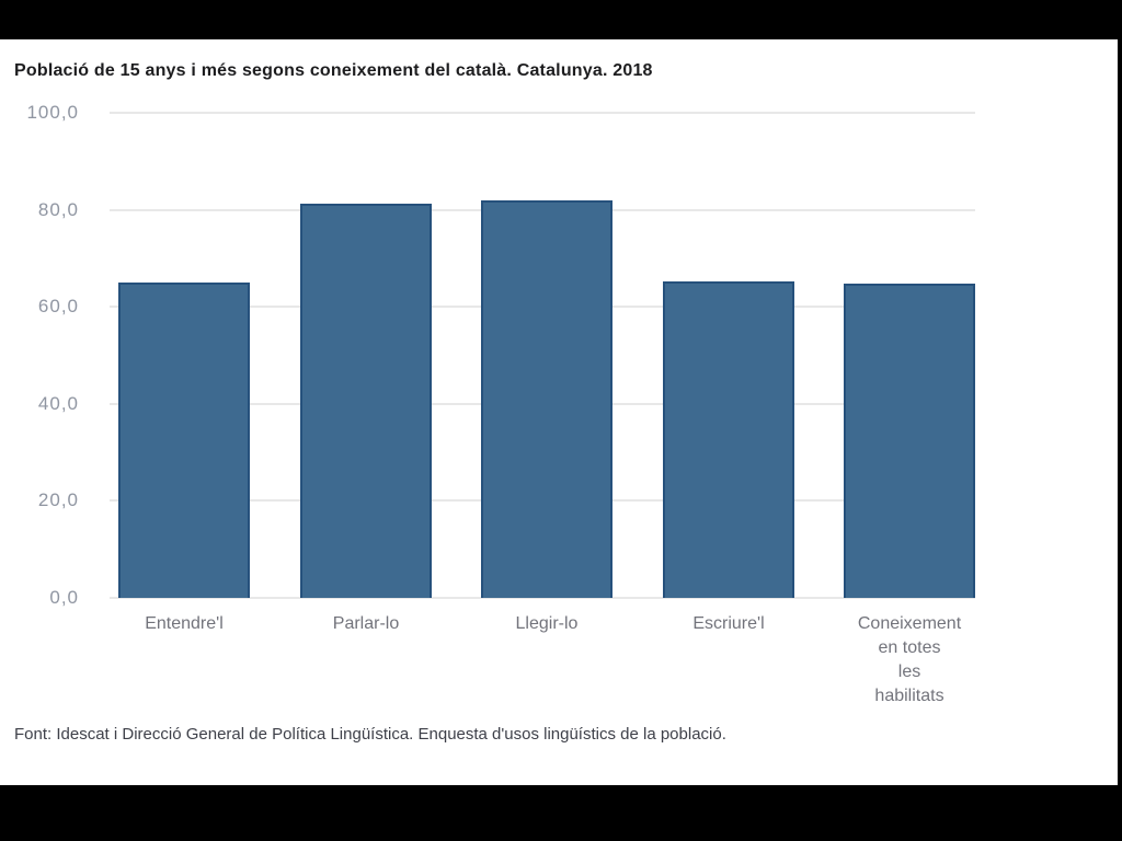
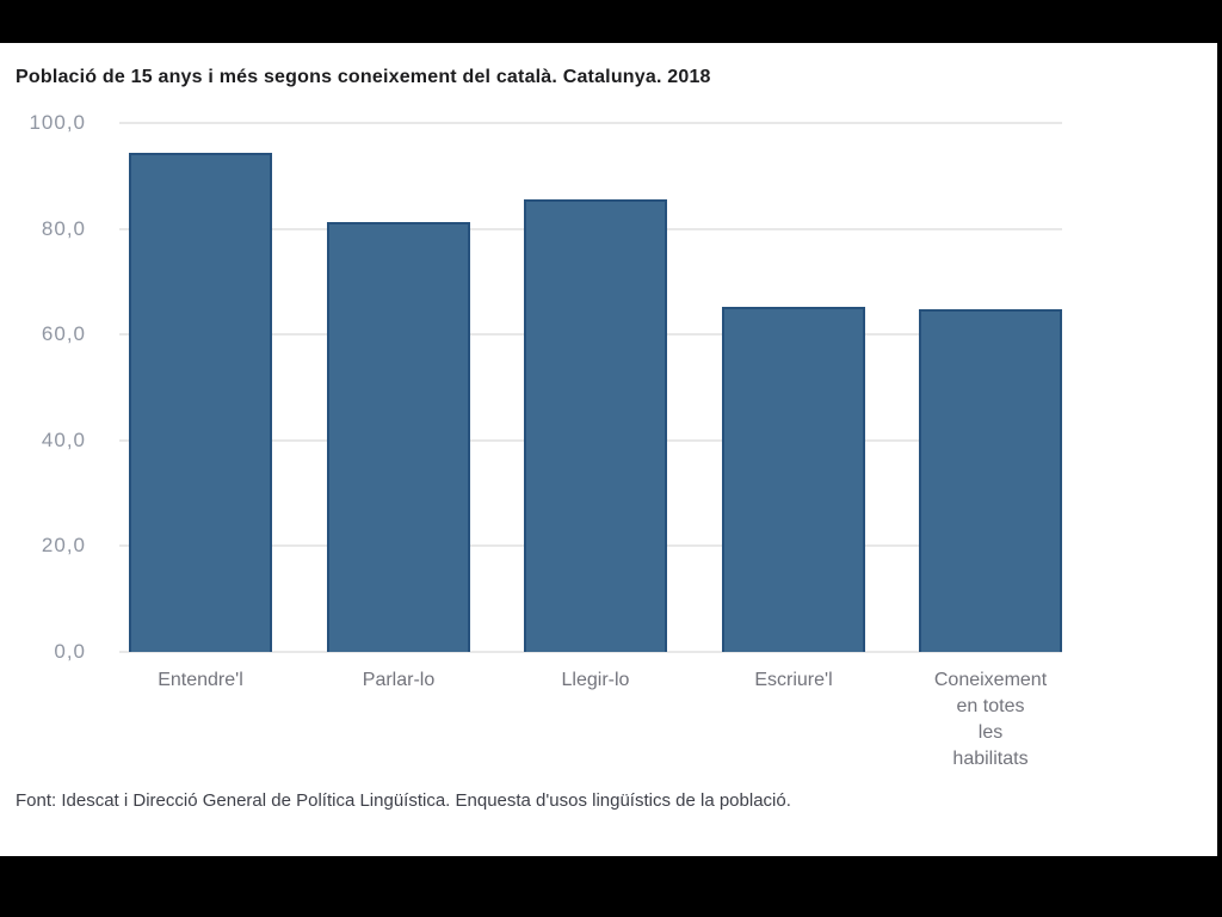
Entendre'l: 65 -> 94
Llegir-lo: 82 -> 86
